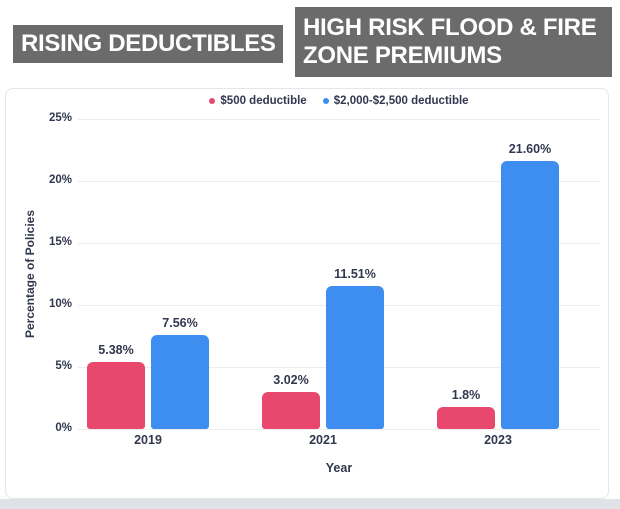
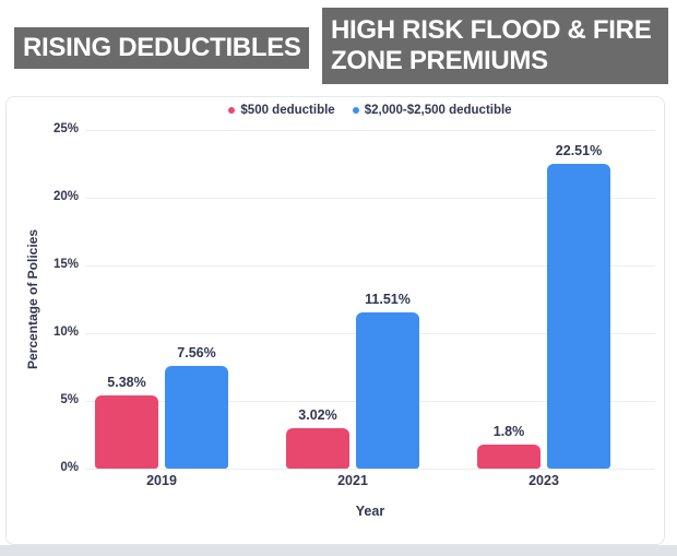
$2,000-$2,500 deductible/2023: 21.60% -> 22.51%
